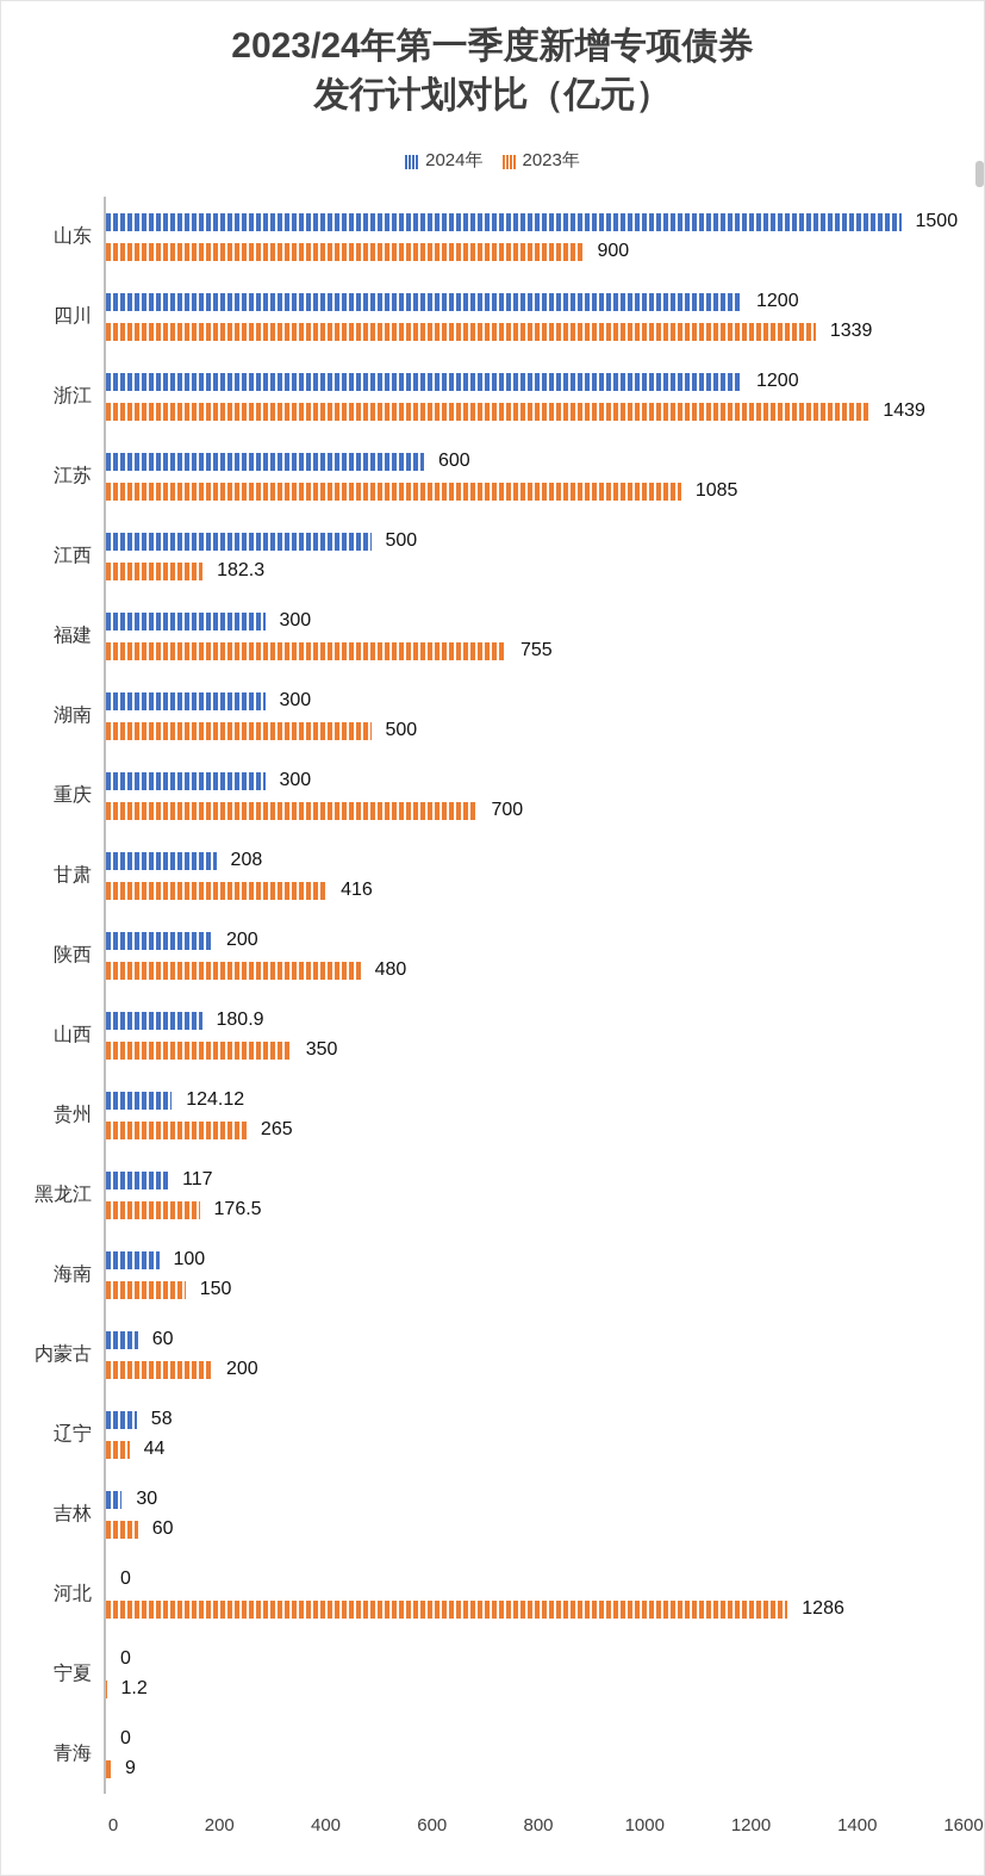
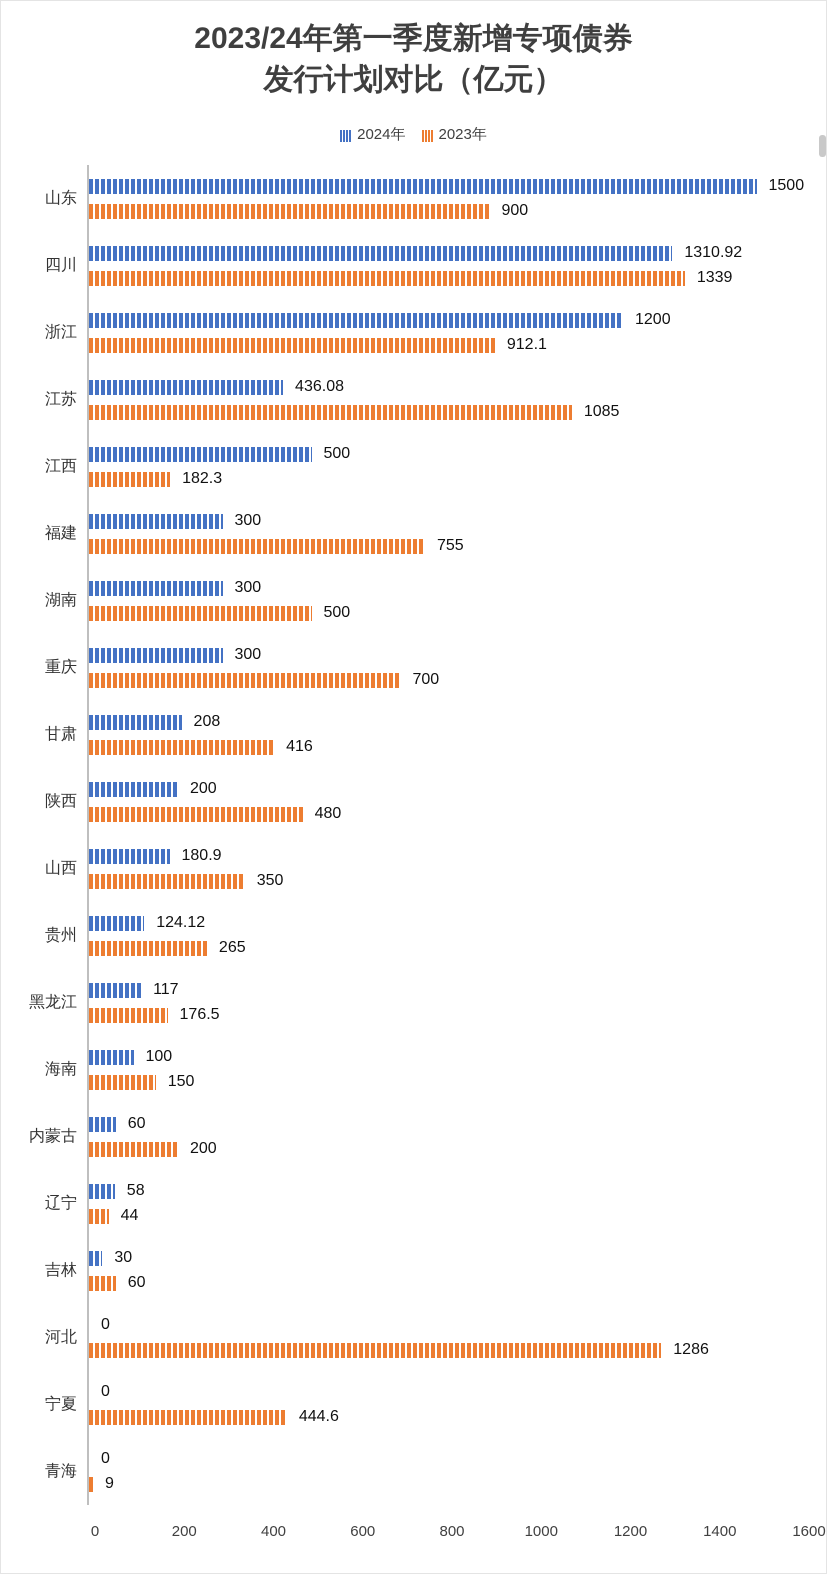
2024年/四川: 1200 -> 1310.92
2023年/浙江: 1439 -> 912.1
2024年/江苏: 600 -> 436.08
2023年/宁夏: 1.2 -> 444.6
